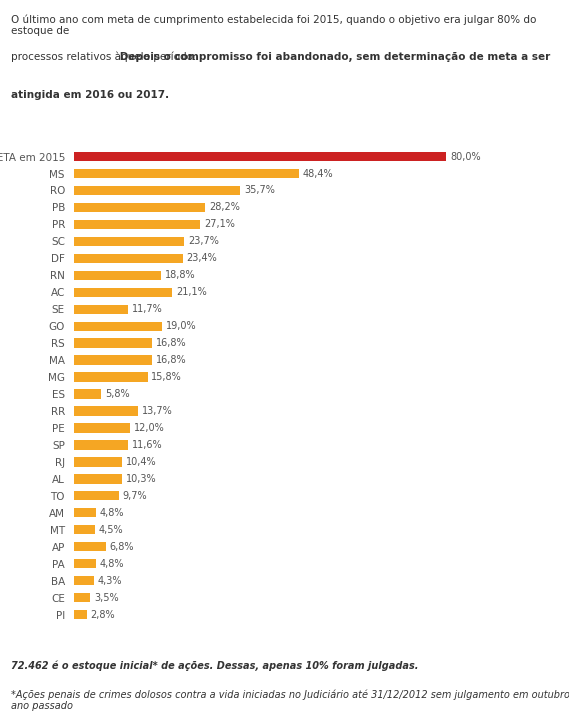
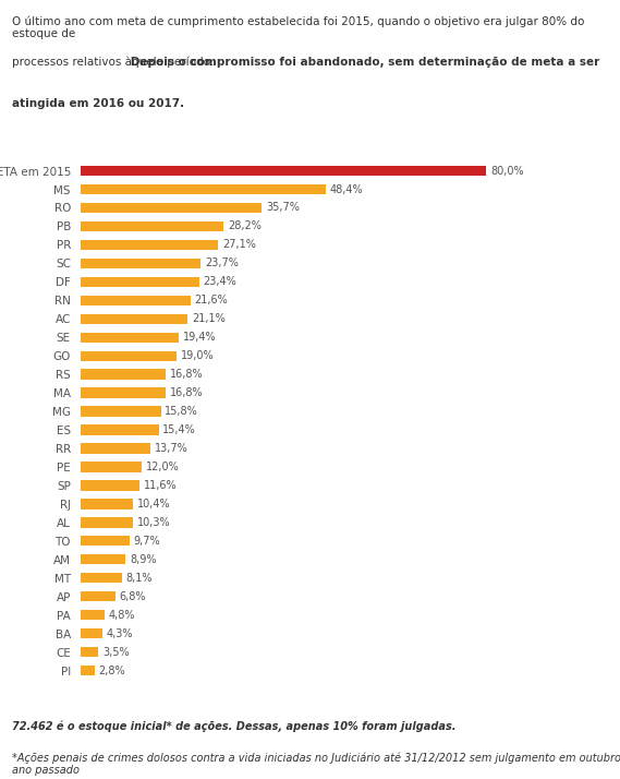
RN: 18,8% -> 21,6%
SE: 11,7% -> 19,4%
ES: 5,8% -> 15,4%
AM: 4,8% -> 8,9%
MT: 4,5% -> 8,1%
